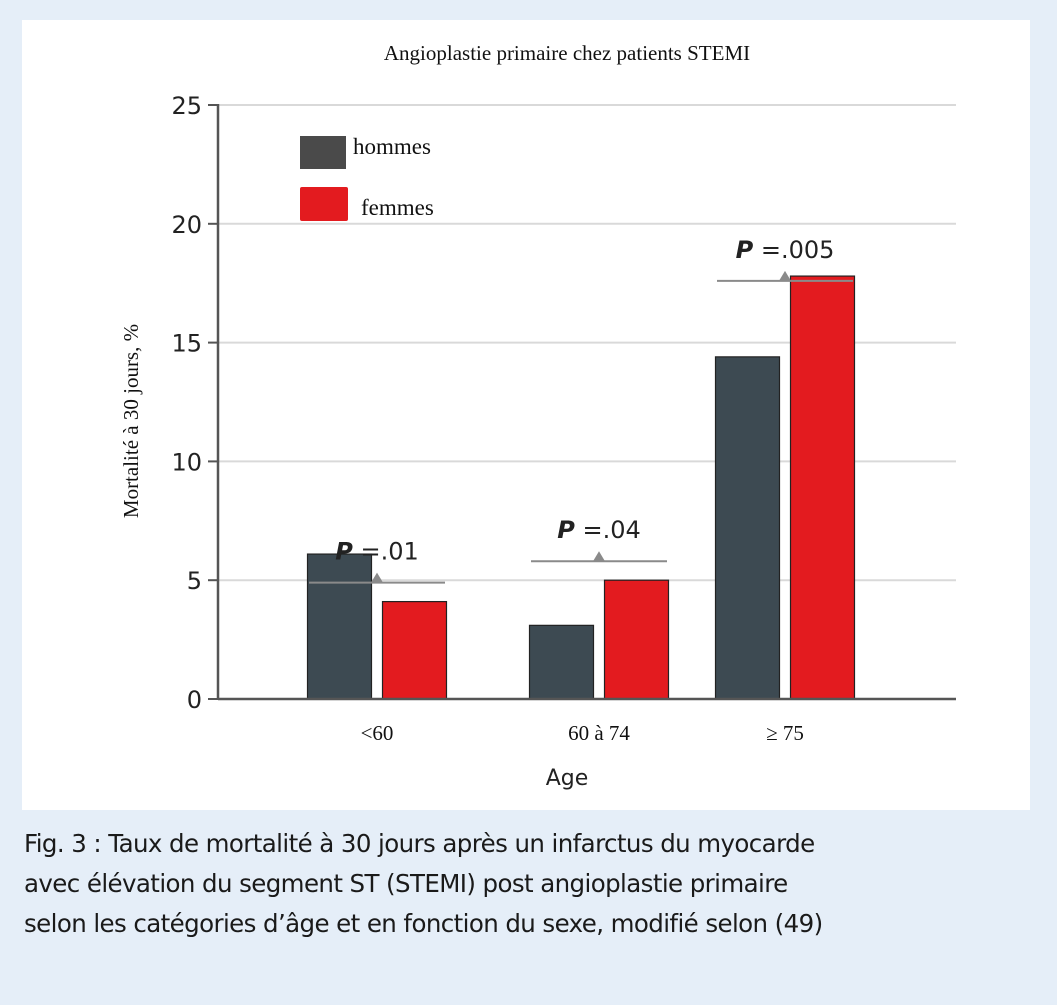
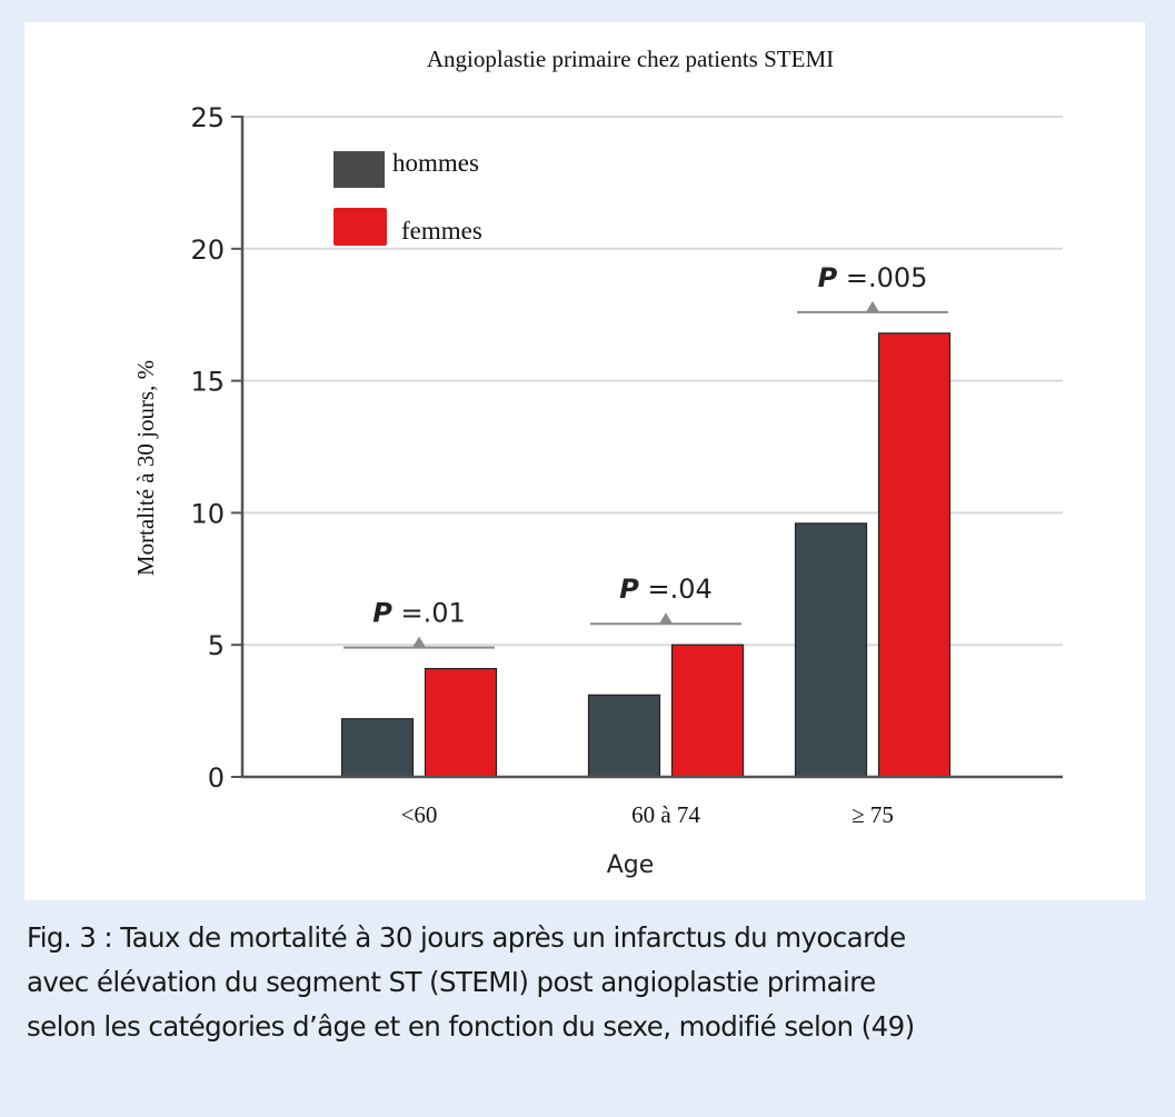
hommes/<60: 6.1 -> 2.2
hommes/≥ 75: 14.4 -> 9.6
femmes/≥ 75: 17.8 -> 16.8
